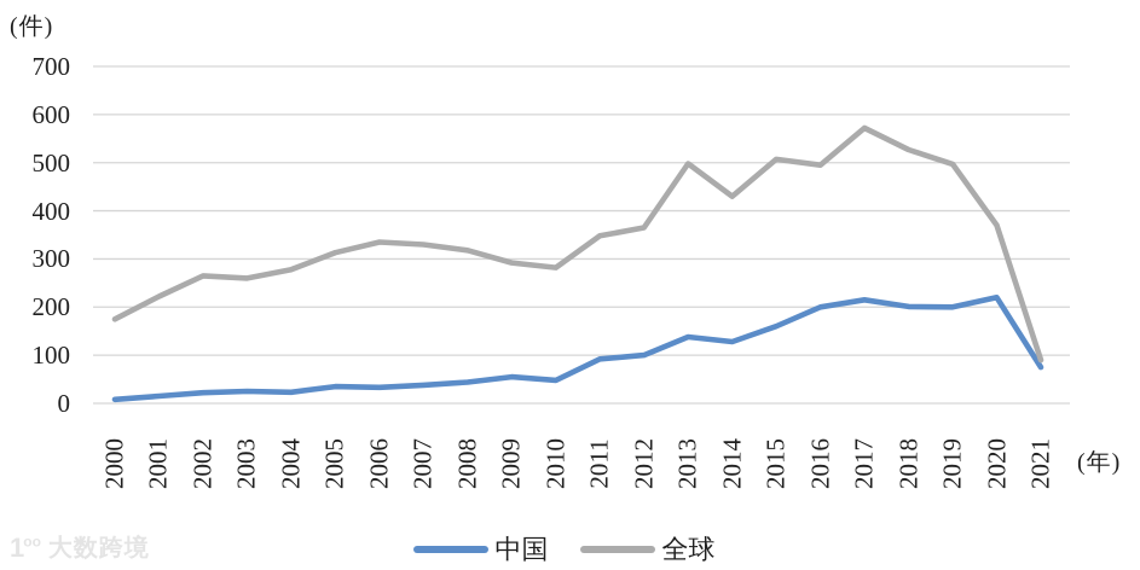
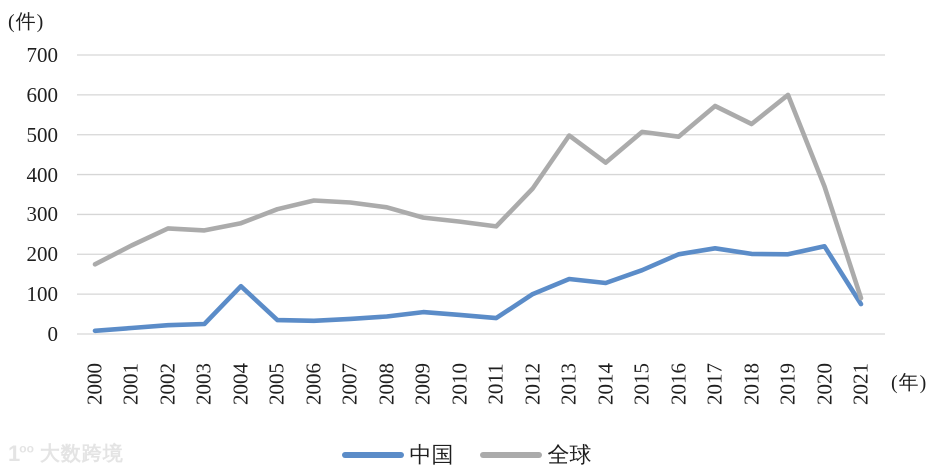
中国/2004: 20 -> 120
中国/2011: 90 -> 40
全球/2011: 350 -> 270
全球/2019: 500 -> 600
